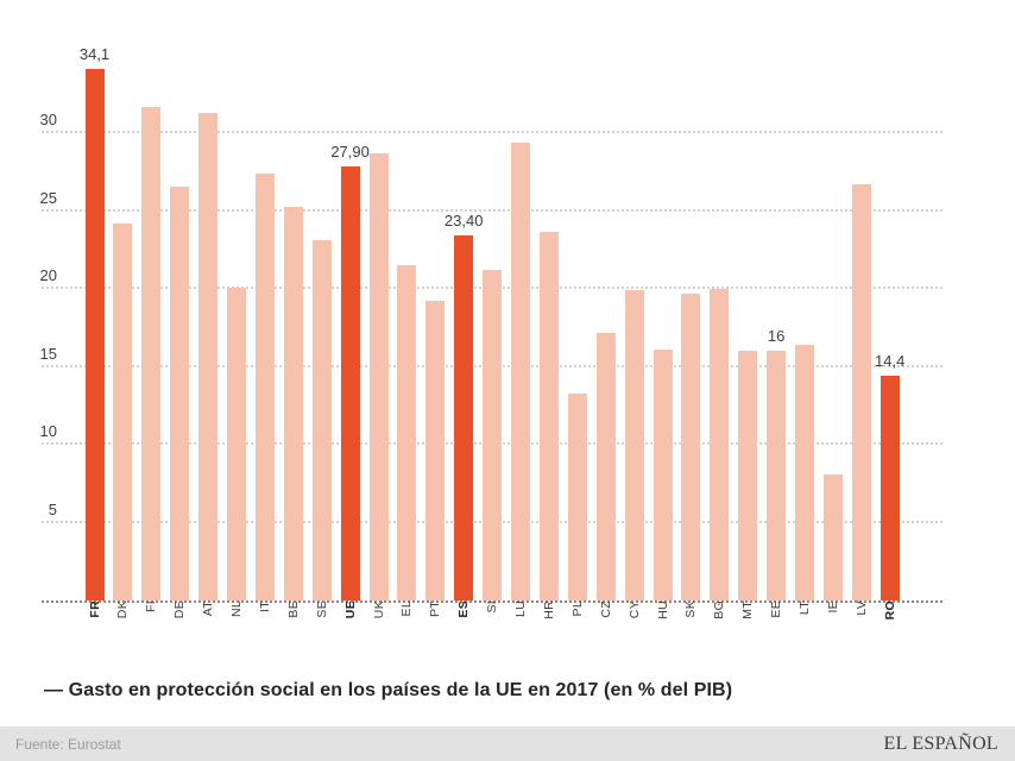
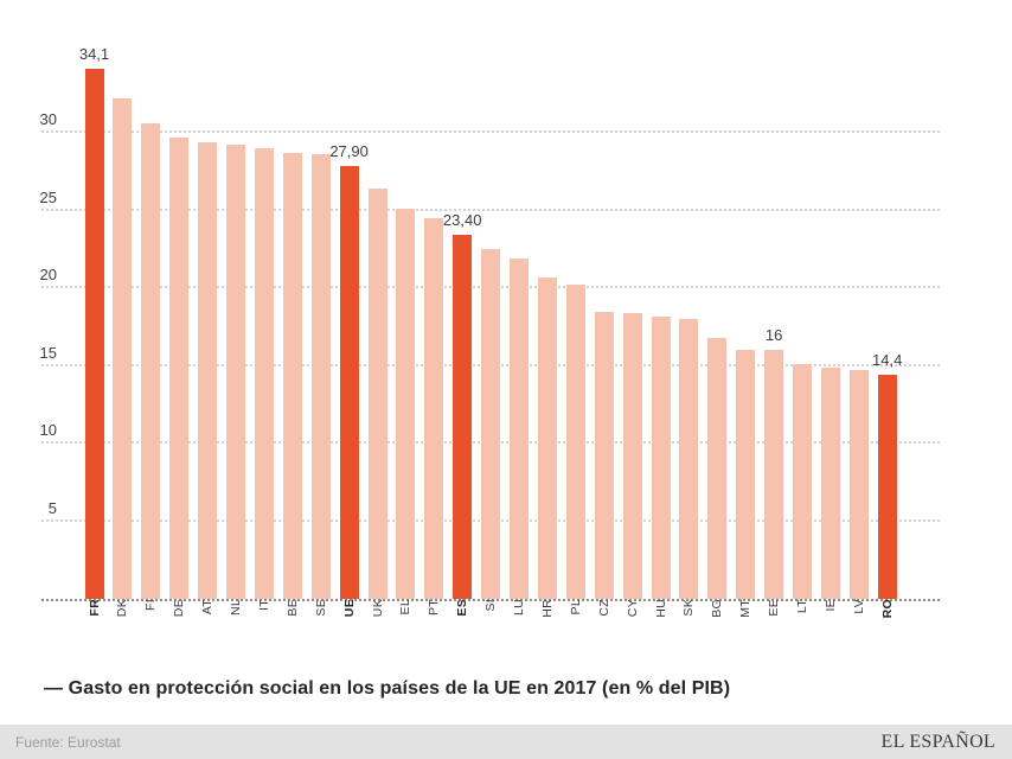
DK: 24.2 -> 32.2
FI: 31.7 -> 30.6
DE: 26.6 -> 29.7
AT: 31.3 -> 29.4
NL: 20.1 -> 29.2
IT: 27.4 -> 29.0
BE: 25.3 -> 28.7
SE: 23.1 -> 28.6
UK: 28.7 -> 26.4
EL: 21.5 -> 25.1
PT: 19.2 -> 24.5
SI: 21.2 -> 22.5
LU: 29.4 -> 21.9
HR: 23.7 -> 20.7
PL: 13.3 -> 20.2
CZ: 17.2 -> 18.5
CY: 19.9 -> 18.4
HU: 16.1 -> 18.2
SK: 19.7 -> 18.0
BG: 20.0 -> 16.8
LT: 16.4 -> 15.1
IE: 8.1 -> 14.9
LV: 26.7 -> 14.7
